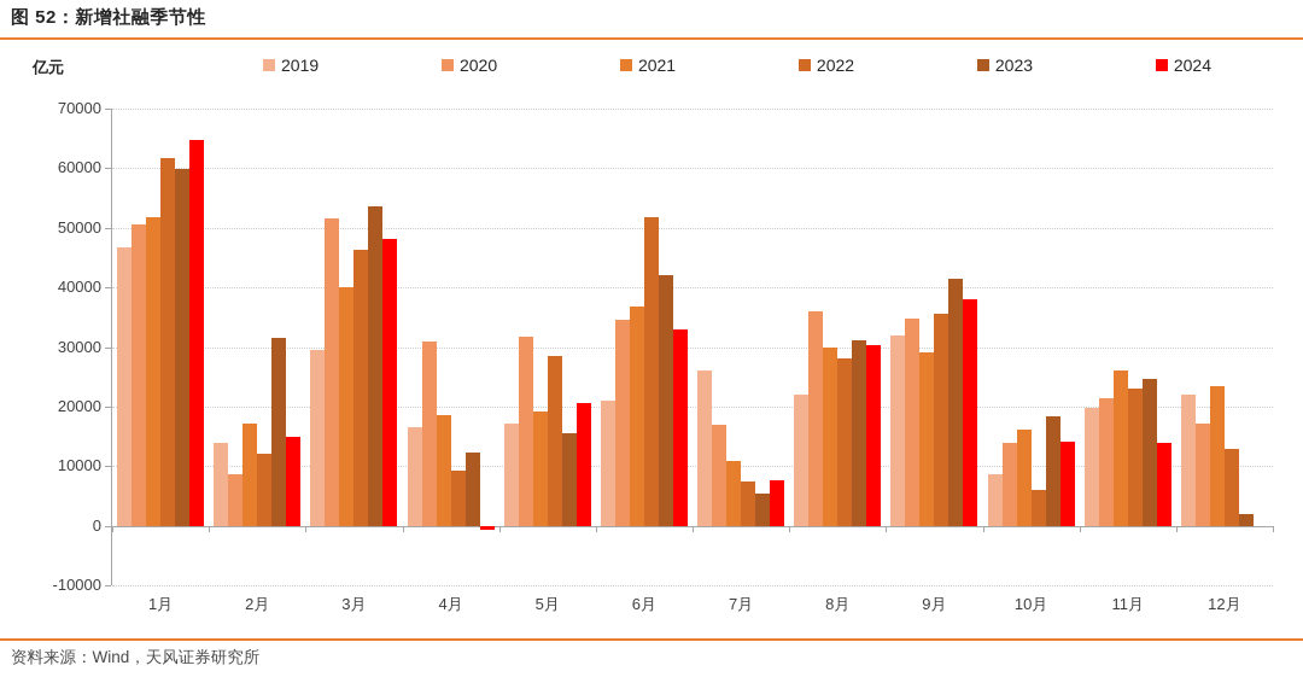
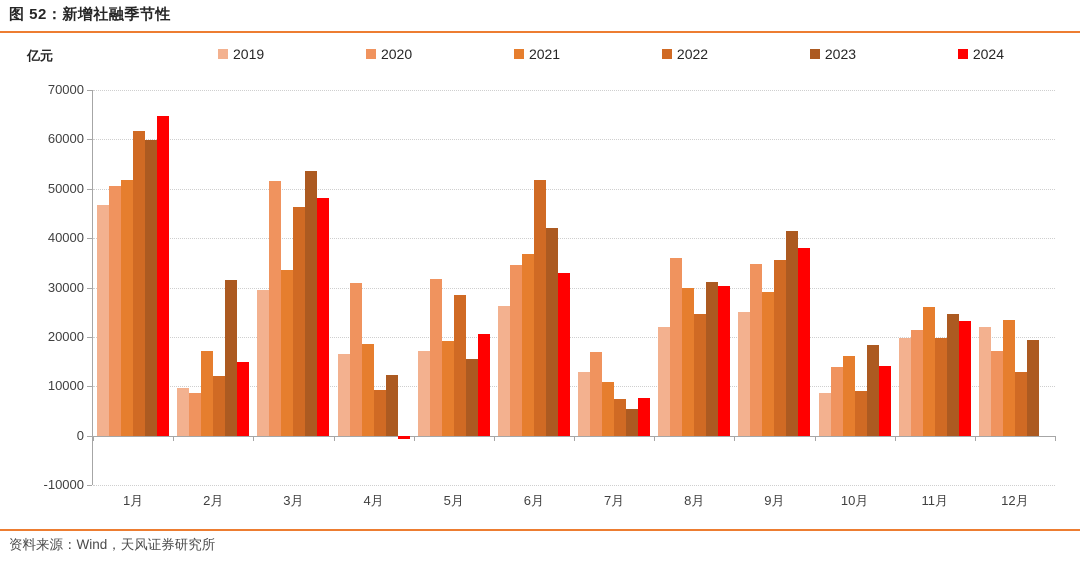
2019/2月: 14000 -> 10000
2021/3月: 40000 -> 34000
2019/6月: 21000 -> 26000
2019/7月: 26000 -> 13000
2022/8月: 28000 -> 25000
2019/9月: 32000 -> 25000
2022/10月: 6000 -> 9000
2022/11月: 23000 -> 20000
2024/11月: 14000 -> 23000
2023/12月: 2000 -> 19000
